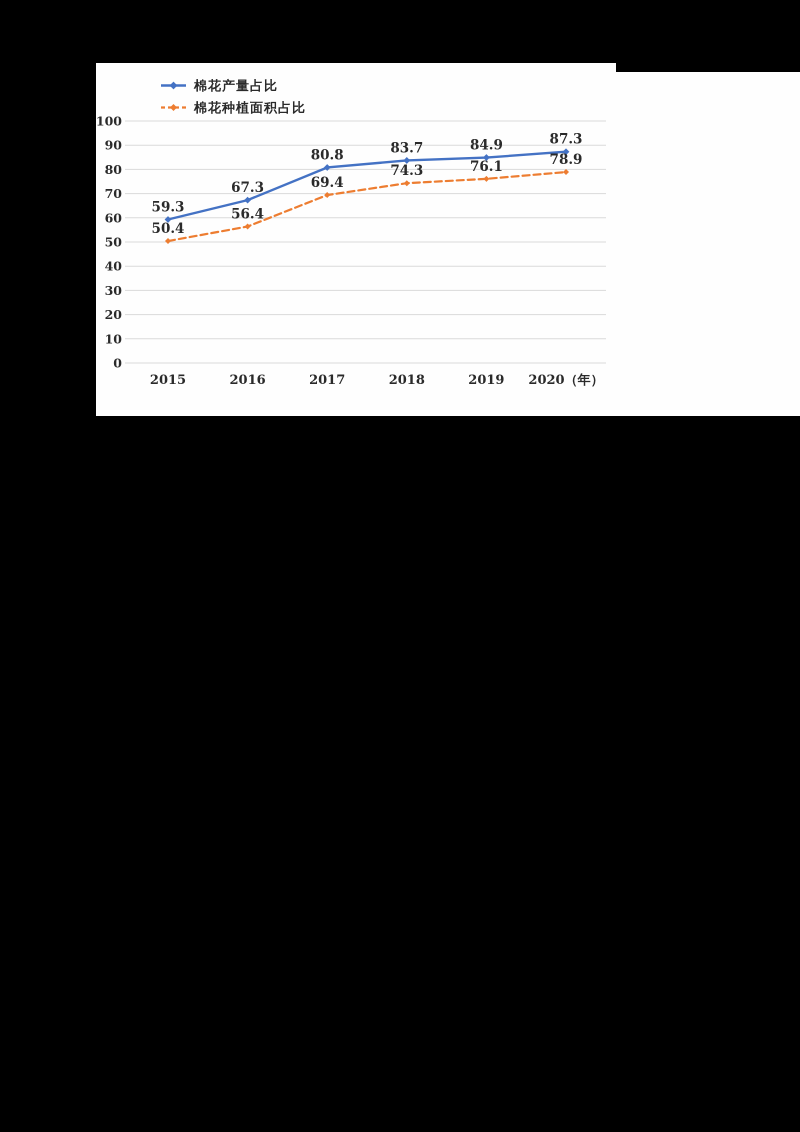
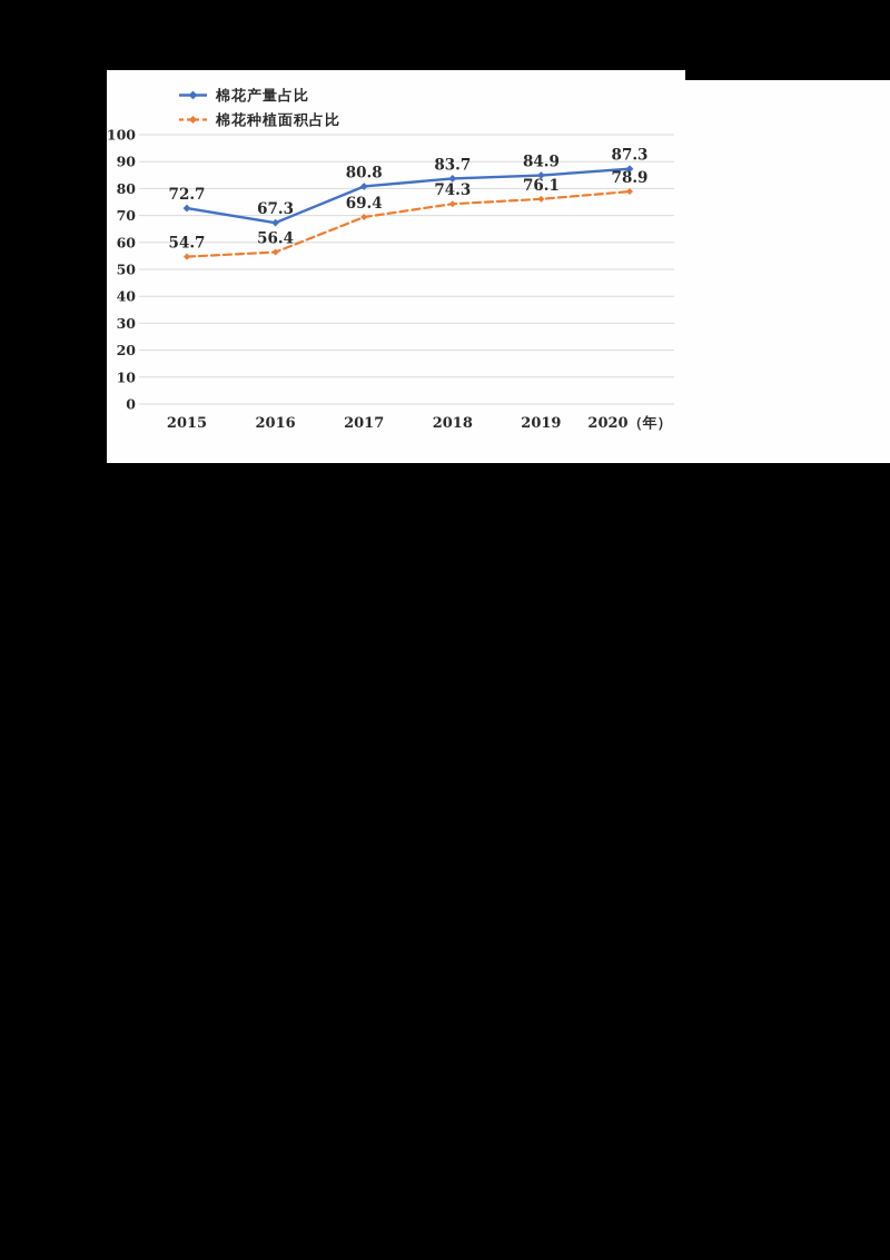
棉花产量占比/2015: 59.3 -> 72.7
棉花种植面积占比/2015: 50.4 -> 54.7
